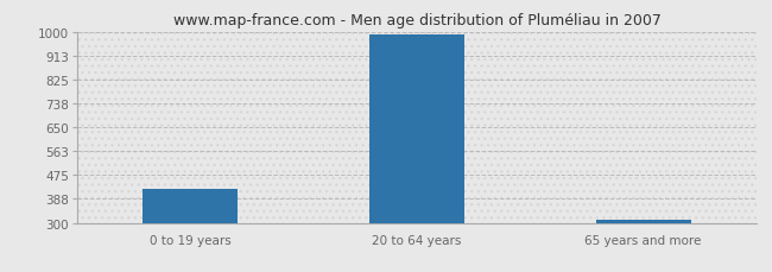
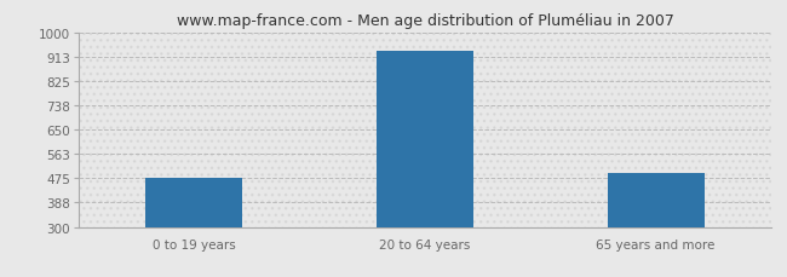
0 to 19 years: 425 -> 475
20 to 64 years: 990 -> 935
65 years and more: 310 -> 495
